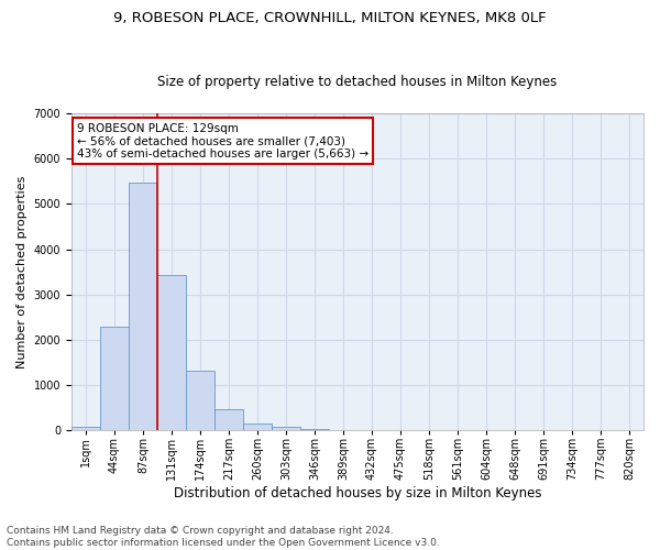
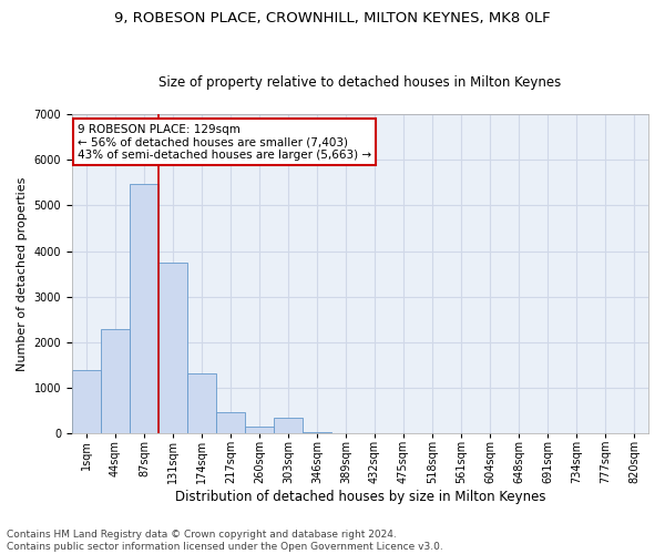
1sqm: 80 -> 1400
131sqm: 3430 -> 3750
303sqm: 80 -> 350
